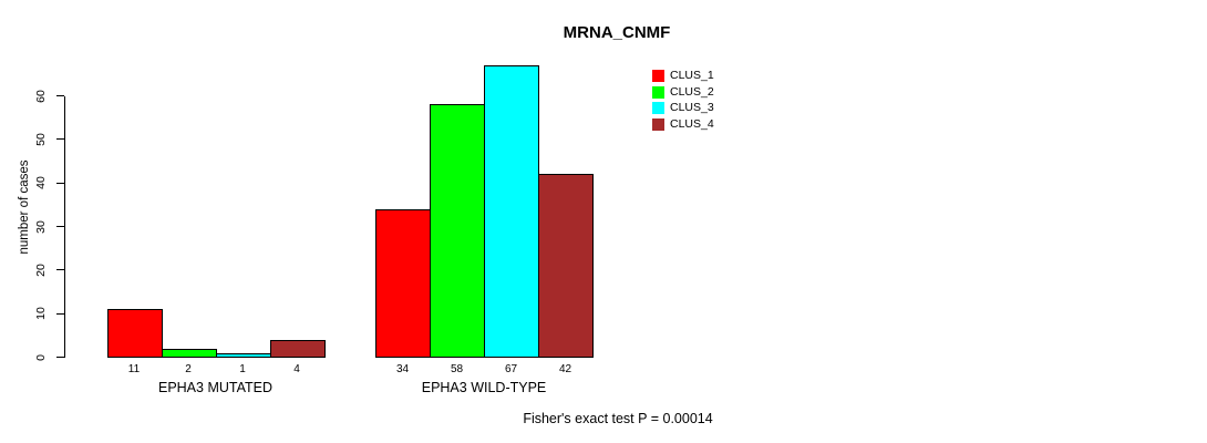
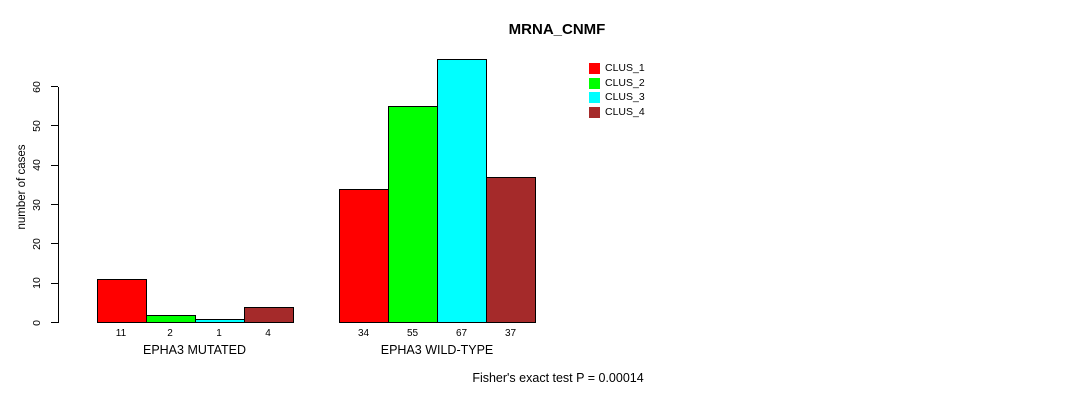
CLUS_2/EPHA3 WILD-TYPE: 58 -> 55
CLUS_4/EPHA3 WILD-TYPE: 42 -> 37
